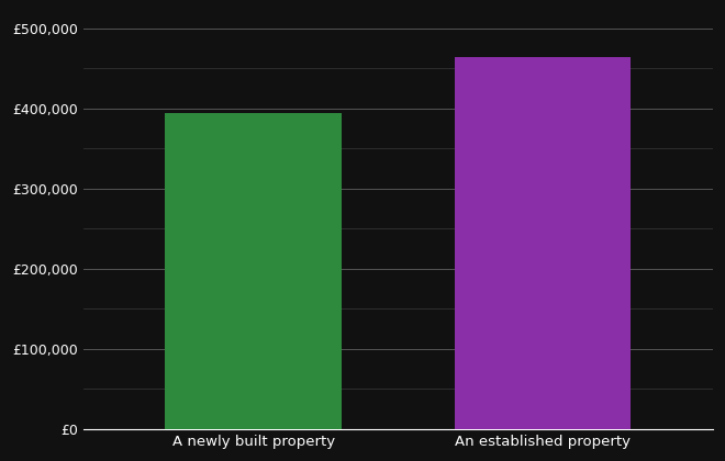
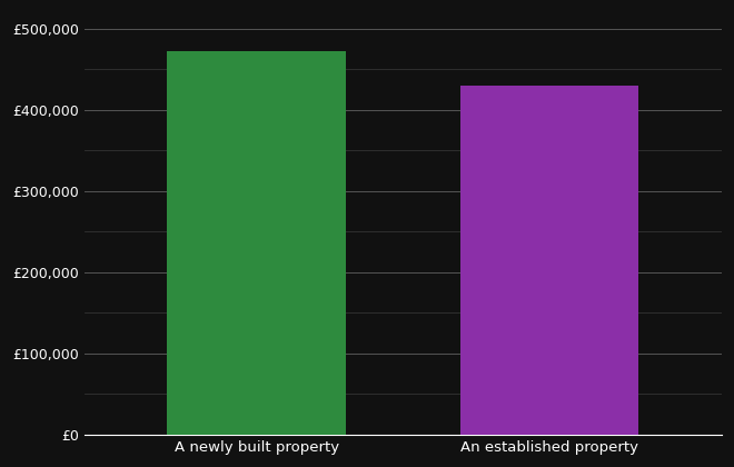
A newly built property: £394,000 -> £472,000
An established property: £464,000 -> £430,000
